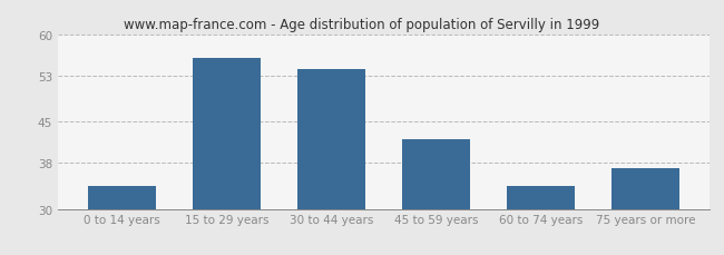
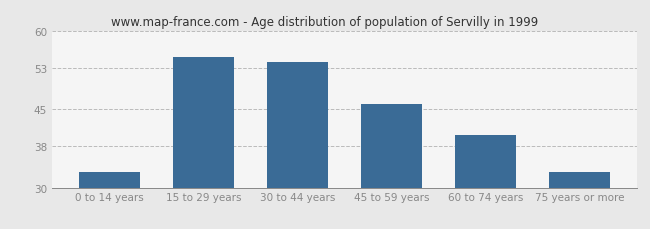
0 to 14 years: 34 -> 33
15 to 29 years: 56 -> 55
45 to 59 years: 42 -> 46
60 to 74 years: 34 -> 40
75 years or more: 37 -> 33
